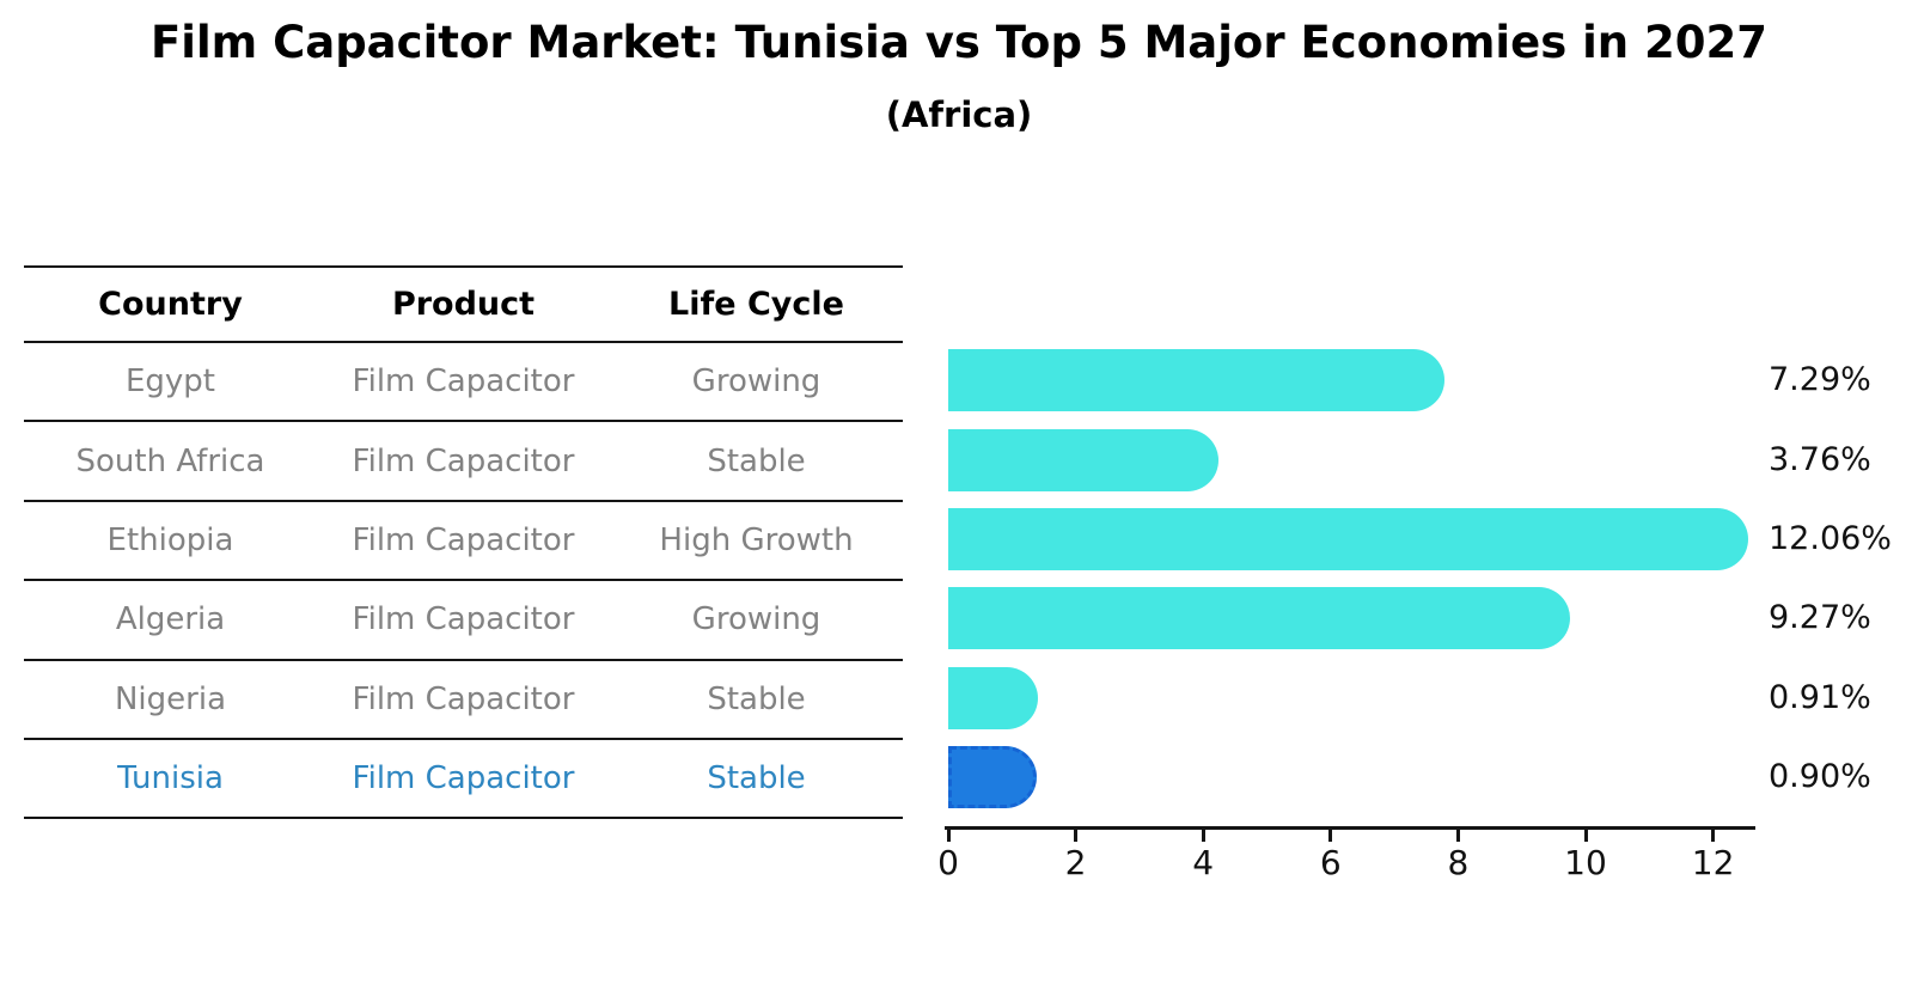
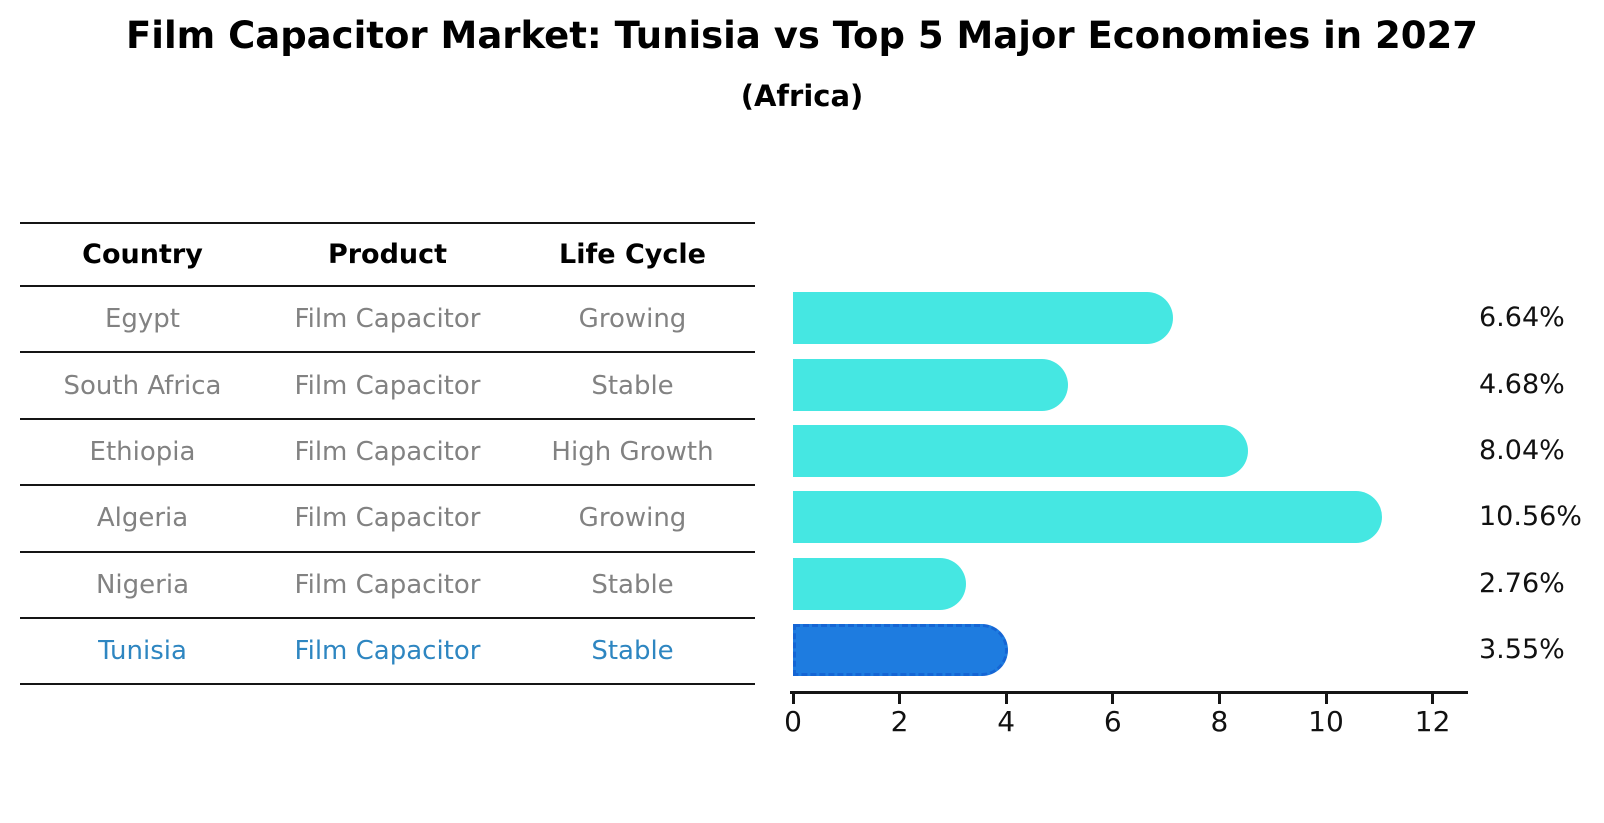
Egypt: 7.29% -> 6.64%
South Africa: 3.76% -> 4.68%
Ethiopia: 12.06% -> 8.04%
Algeria: 9.27% -> 10.56%
Nigeria: 0.91% -> 2.76%
Tunisia: 0.90% -> 3.55%
